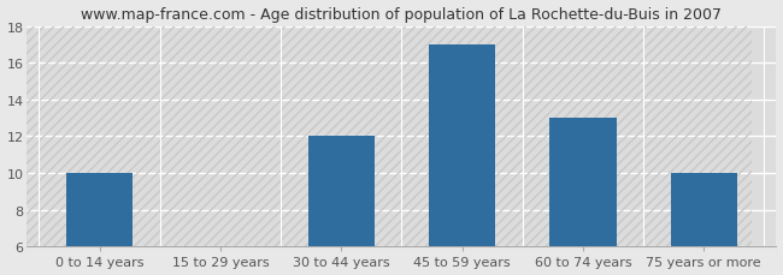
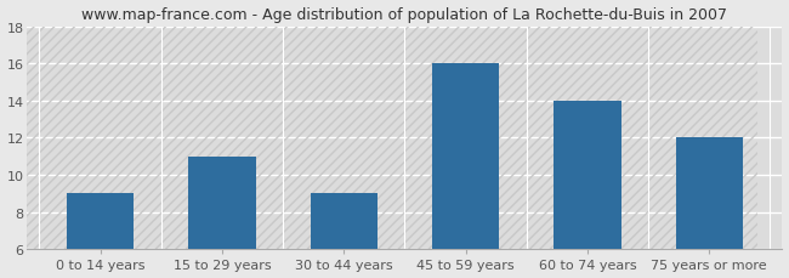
0 to 14 years: 10 -> 9
15 to 29 years: 6 -> 11
30 to 44 years: 12 -> 9
45 to 59 years: 17 -> 16
60 to 74 years: 13 -> 14
75 years or more: 10 -> 12
